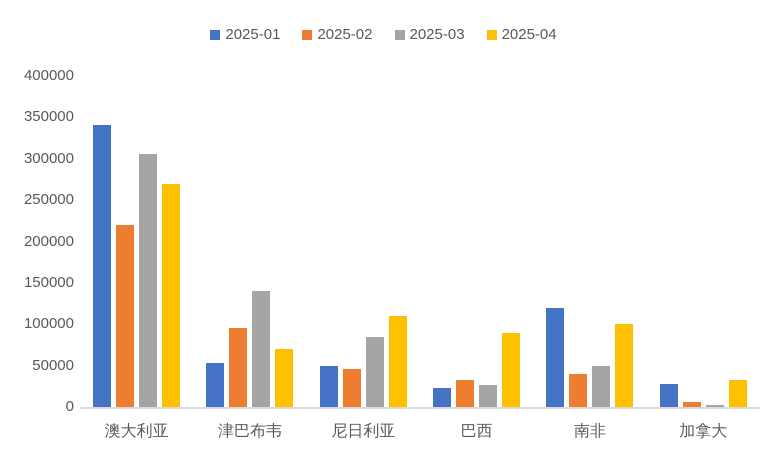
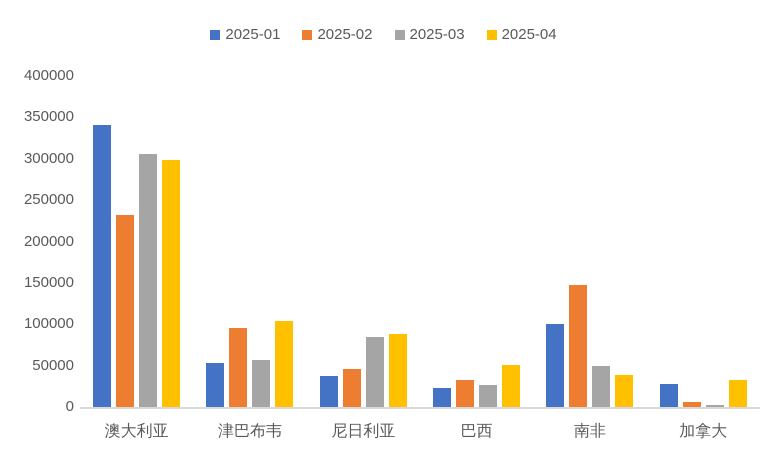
2025-02/澳大利亚: 220000 -> 230000
2025-04/澳大利亚: 270000 -> 300000
2025-03/津巴布韦: 140000 -> 60000
2025-04/津巴布韦: 70000 -> 100000
2025-01/尼日利亚: 50000 -> 40000
2025-04/尼日利亚: 110000 -> 90000
2025-04/巴西: 90000 -> 50000
2025-01/南非: 120000 -> 100000
2025-02/南非: 40000 -> 150000
2025-04/南非: 100000 -> 40000
